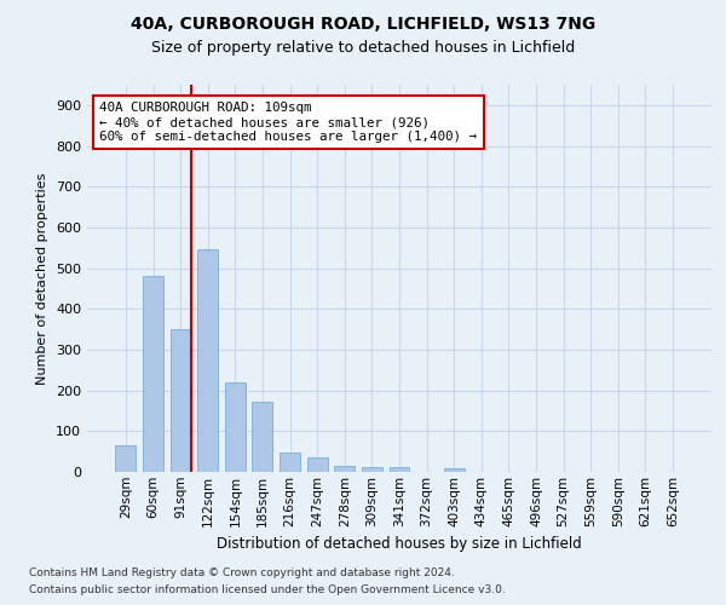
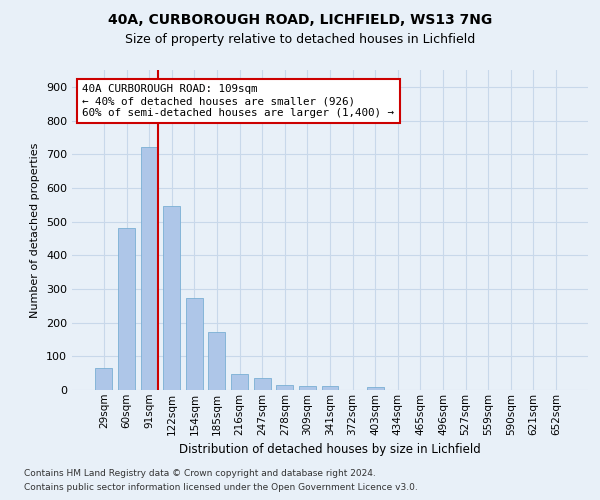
91sqm: 350 -> 720
154sqm: 220 -> 272
